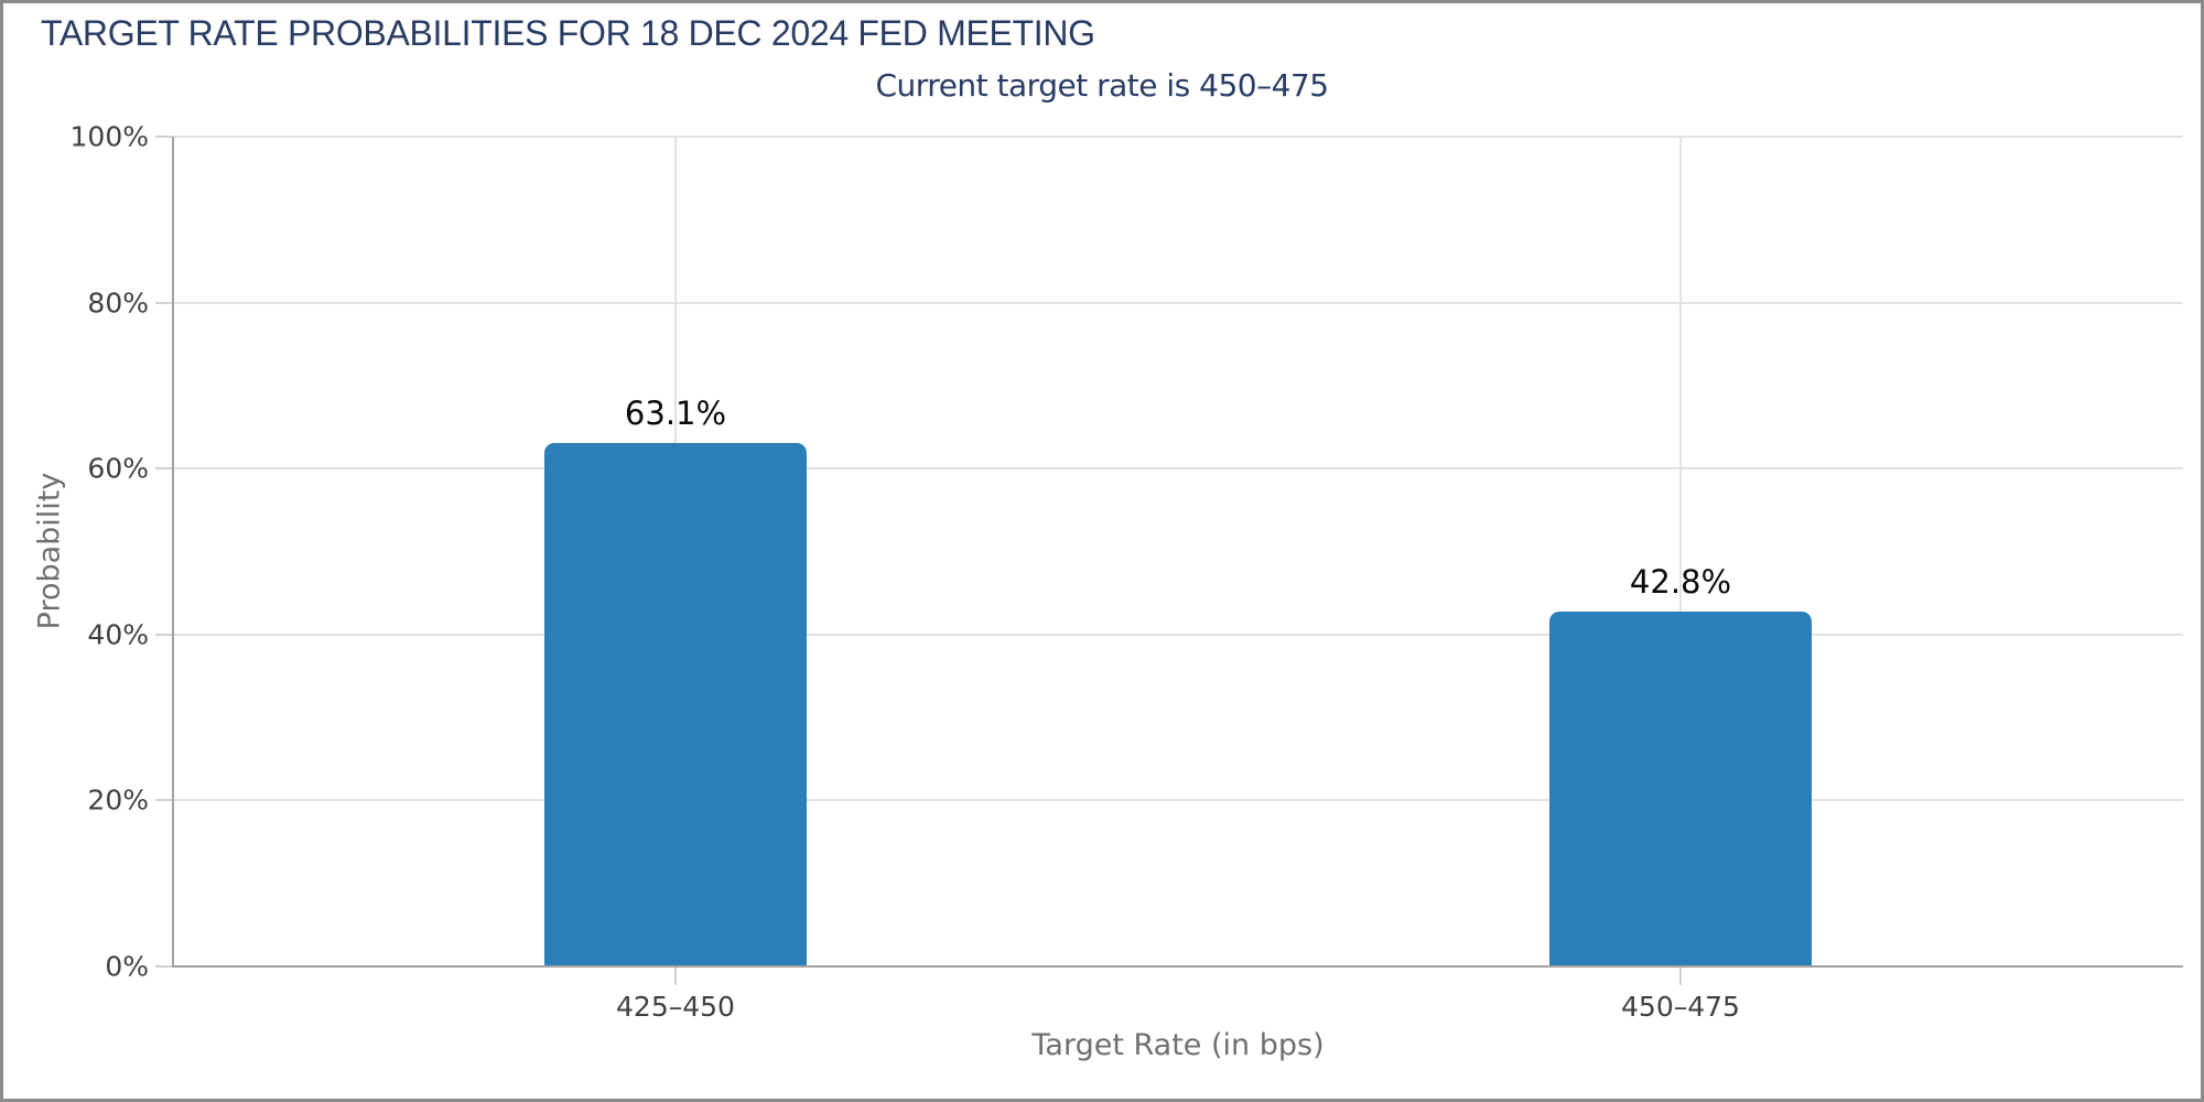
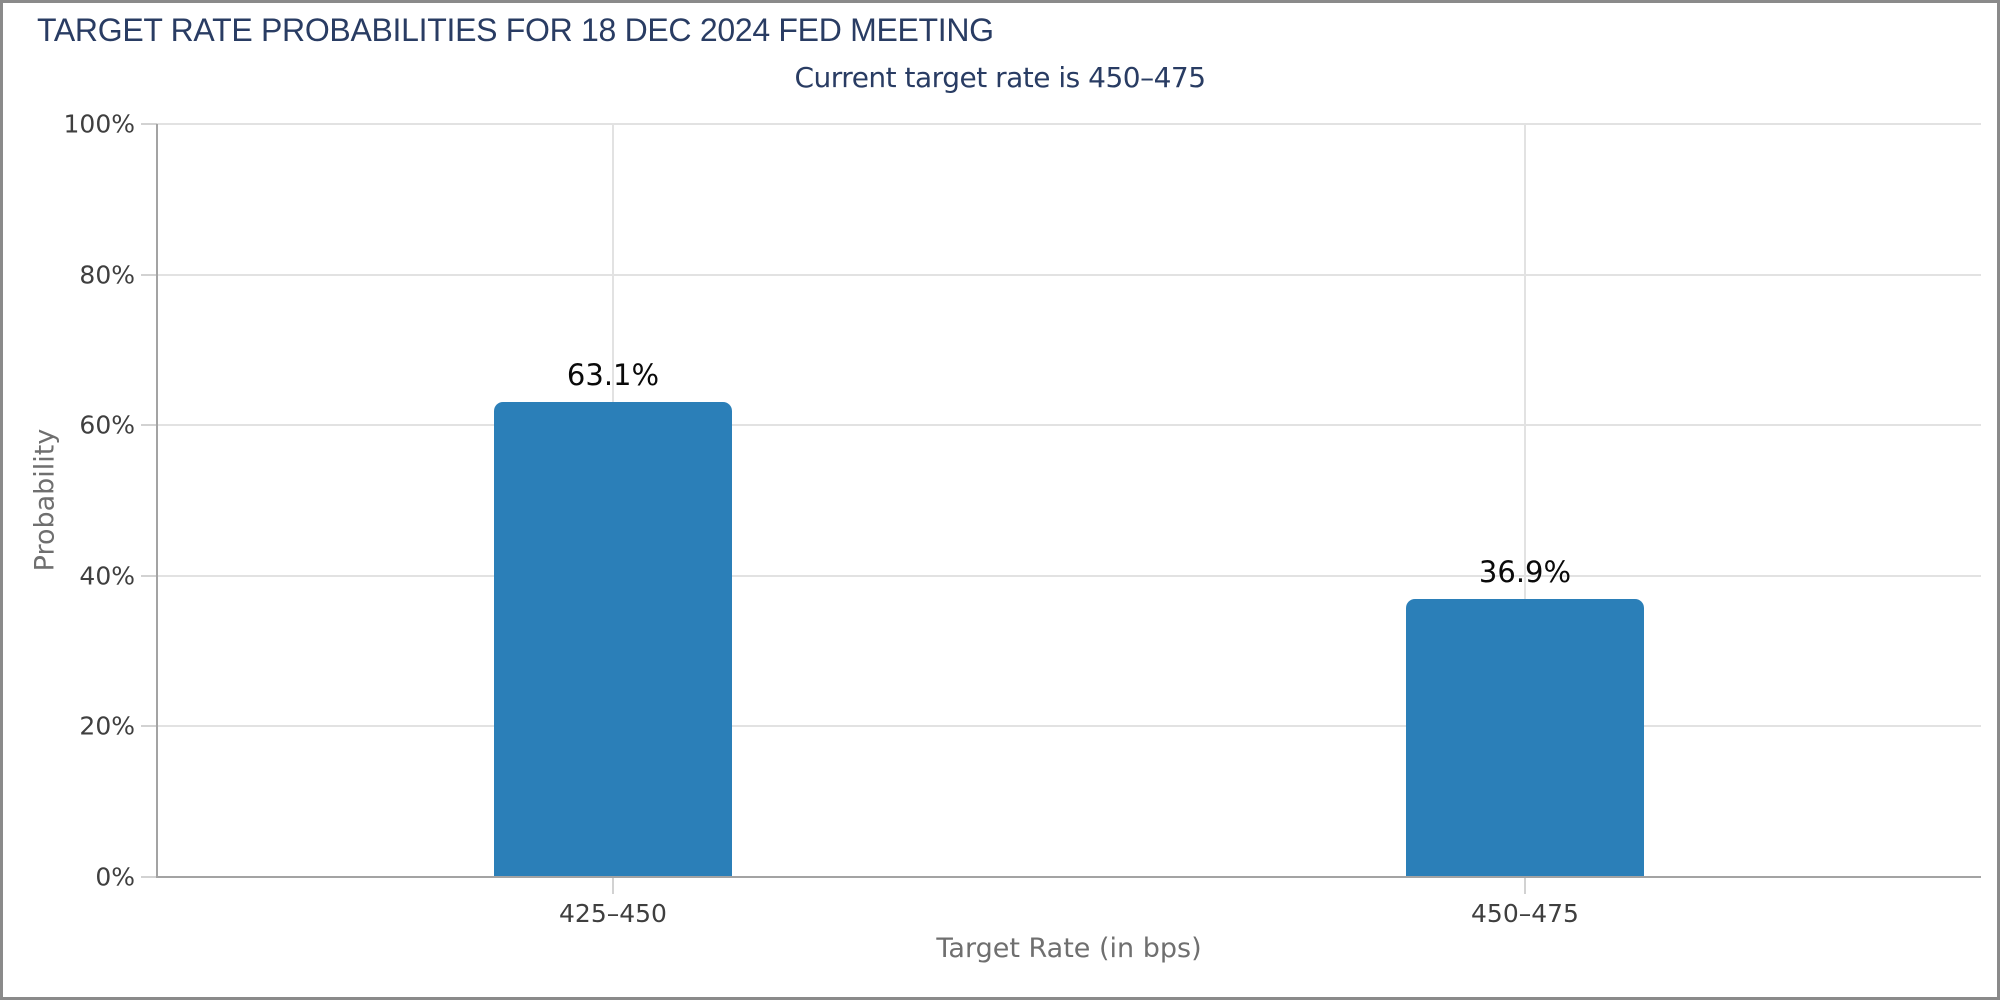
450–475: 42.8% -> 36.9%
